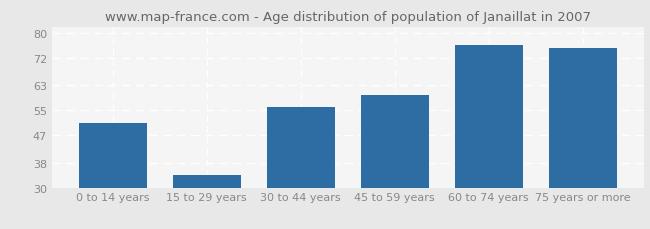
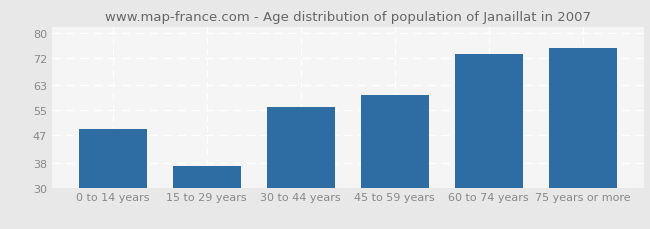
0 to 14 years: 51 -> 49
15 to 29 years: 34 -> 37
60 to 74 years: 76 -> 73
